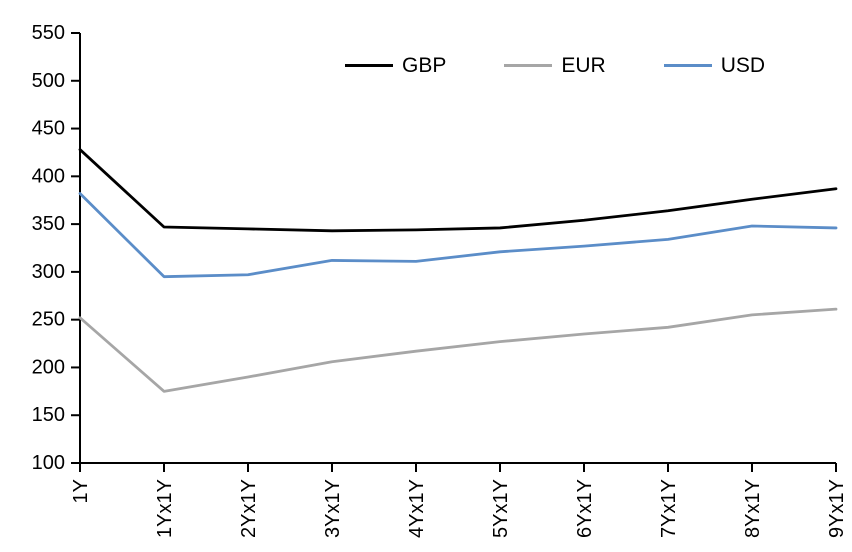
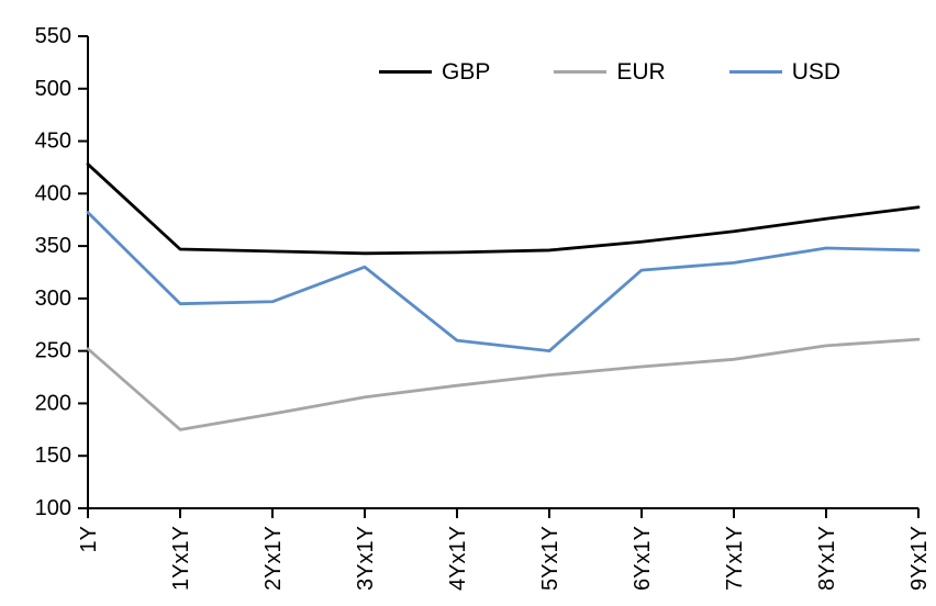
USD/3Yx1Y: 310 -> 330
USD/4Yx1Y: 310 -> 260
USD/5Yx1Y: 320 -> 250
